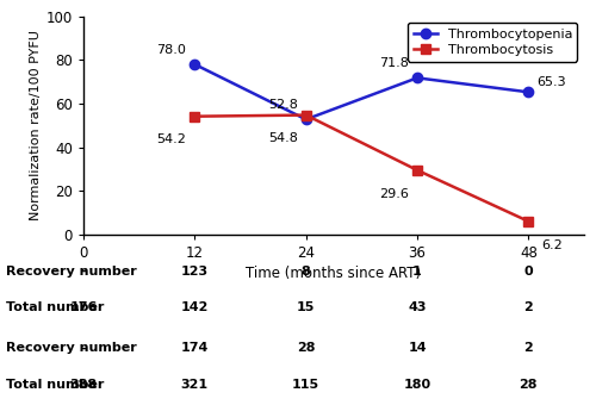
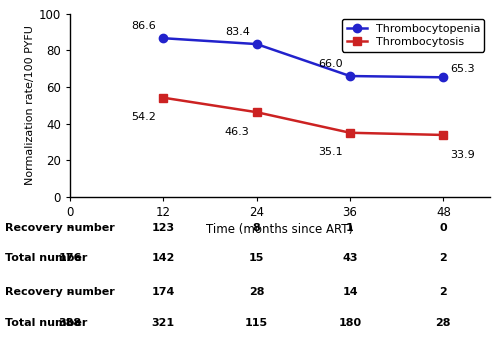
Thrombocytopenia/12: 78.0 -> 86.6
Thrombocytopenia/24: 52.8 -> 83.4
Thrombocytosis/24: 54.8 -> 46.3
Thrombocytopenia/36: 71.8 -> 66.0
Thrombocytosis/36: 29.6 -> 35.1
Thrombocytosis/48: 6.2 -> 33.9
